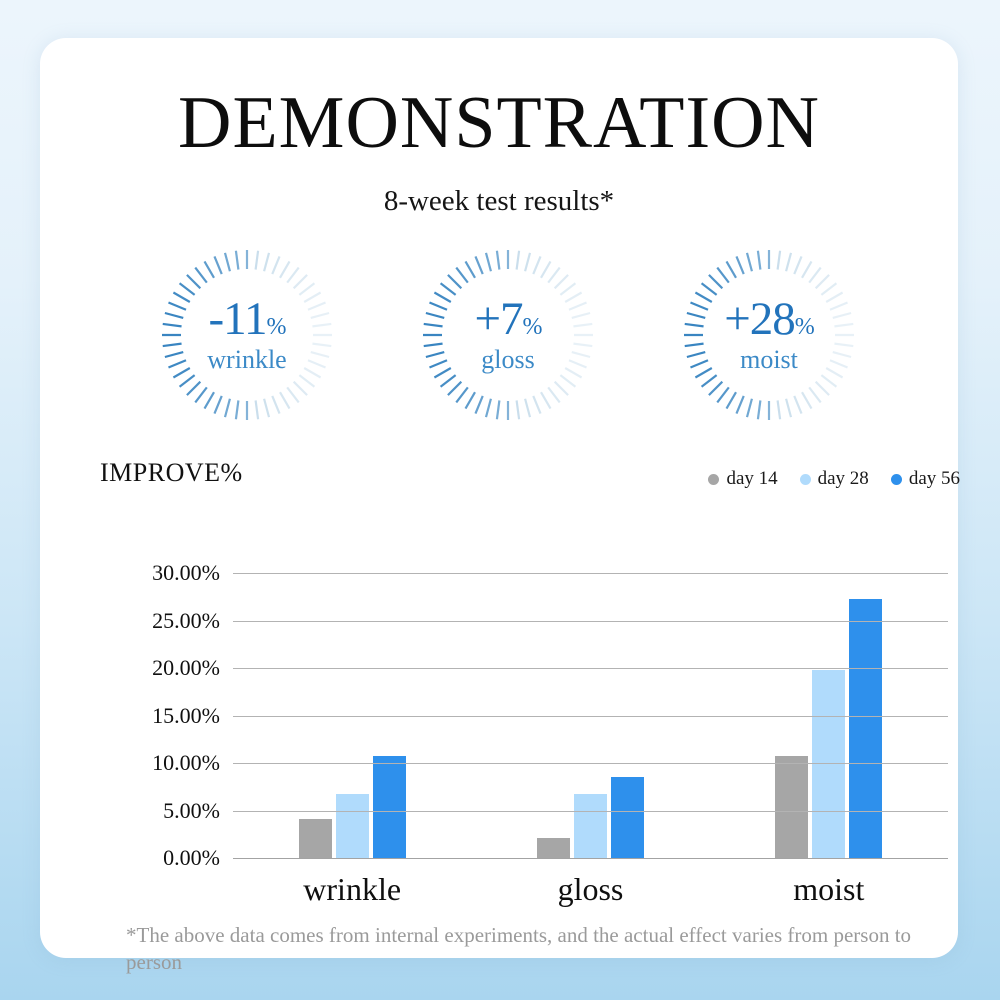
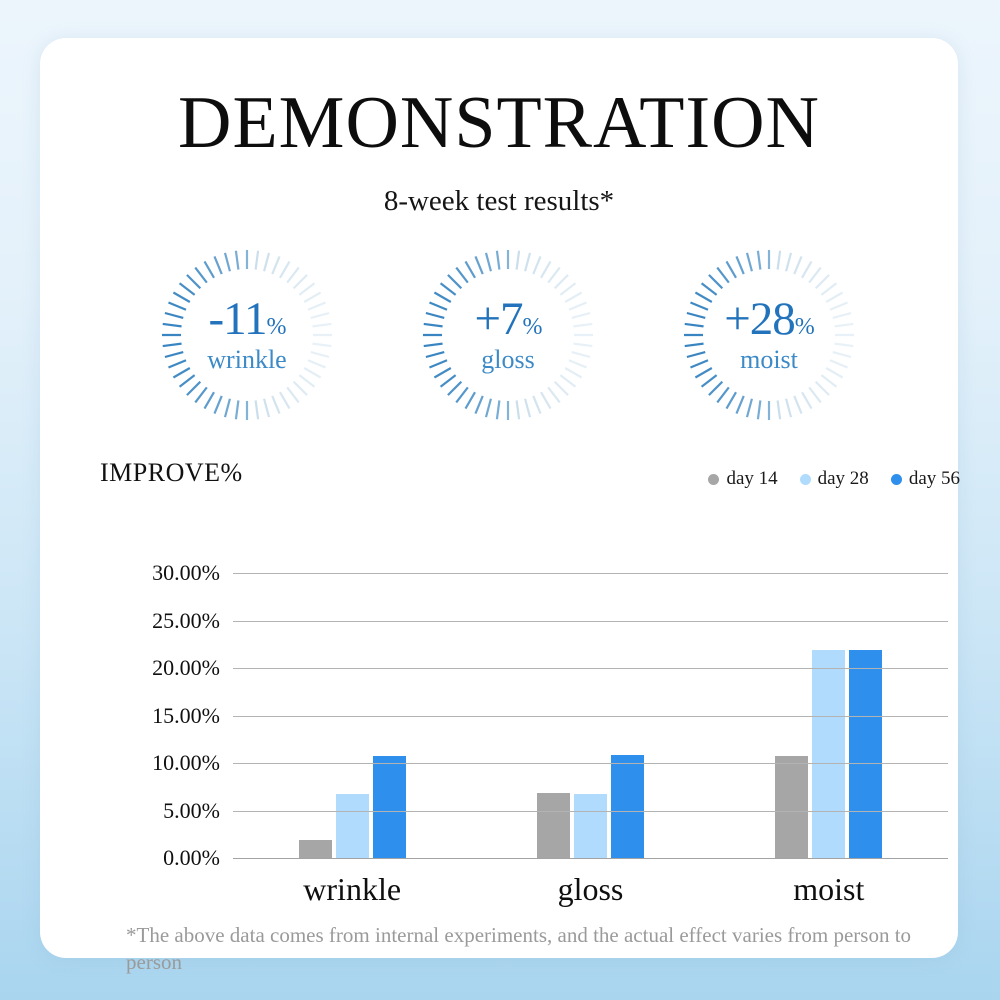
day 14/wrinkle: 4% -> 2%
day 14/gloss: 2% -> 7%
day 56/gloss: 9% -> 11%
day 28/moist: 20% -> 22%
day 56/moist: 27% -> 22%
